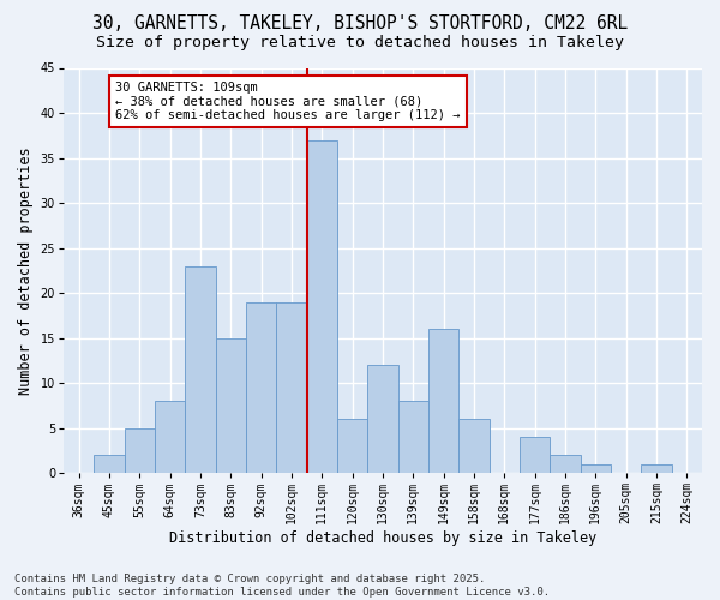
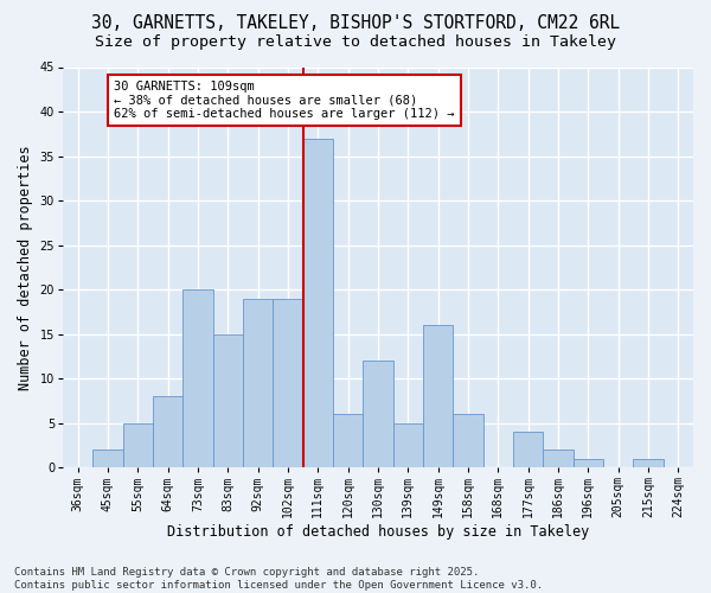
73sqm: 23 -> 20
139sqm: 8 -> 5
